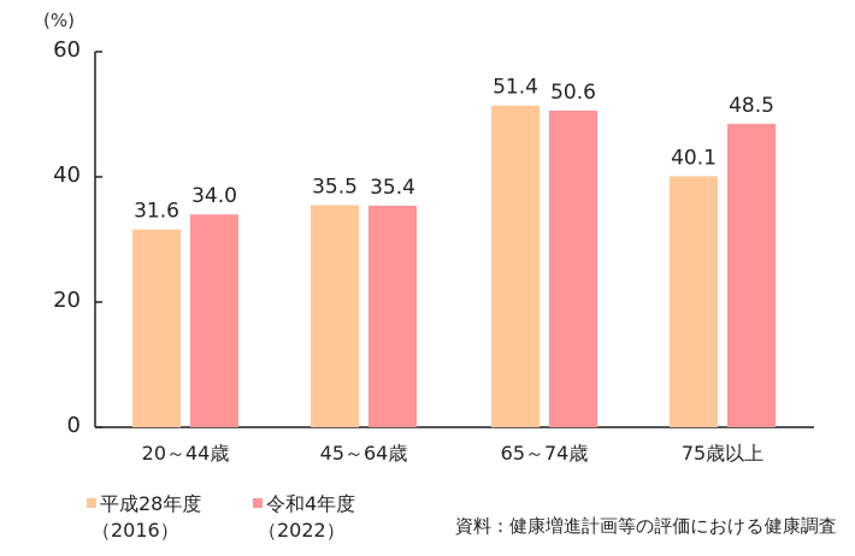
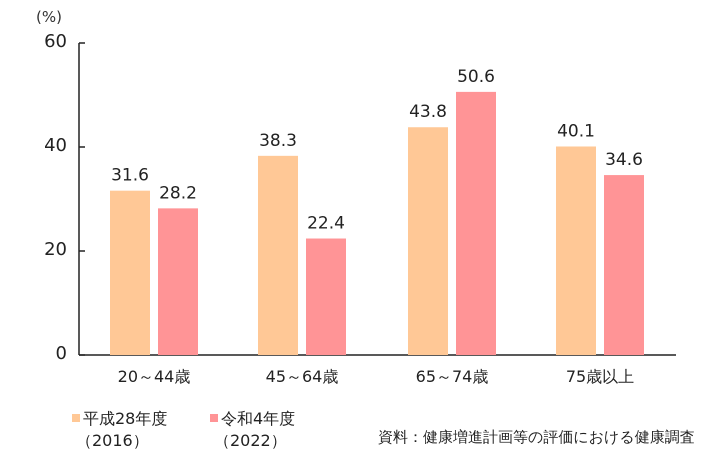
令和4年度（2022）/20～44歳: 34.0 -> 28.2
平成28年度（2016）/45～64歳: 35.5 -> 38.3
令和4年度（2022）/45～64歳: 35.4 -> 22.4
平成28年度（2016）/65～74歳: 51.4 -> 43.8
令和4年度（2022）/75歳以上: 48.5 -> 34.6
